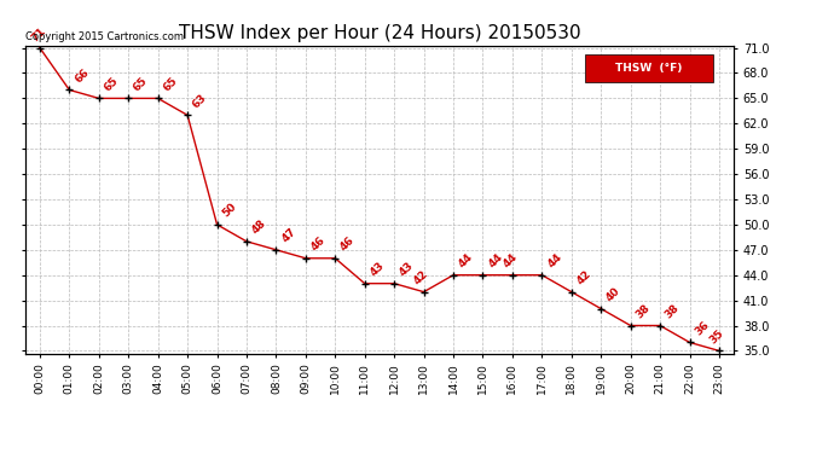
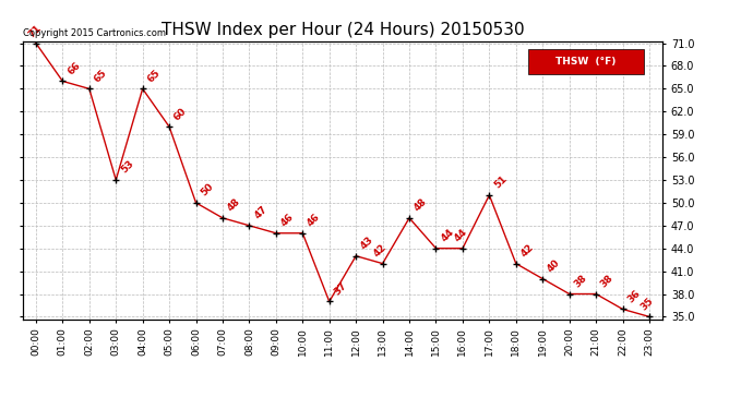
03:00: 65 -> 53
05:00: 63 -> 60
11:00: 43 -> 37
14:00: 44 -> 48
17:00: 44 -> 51
